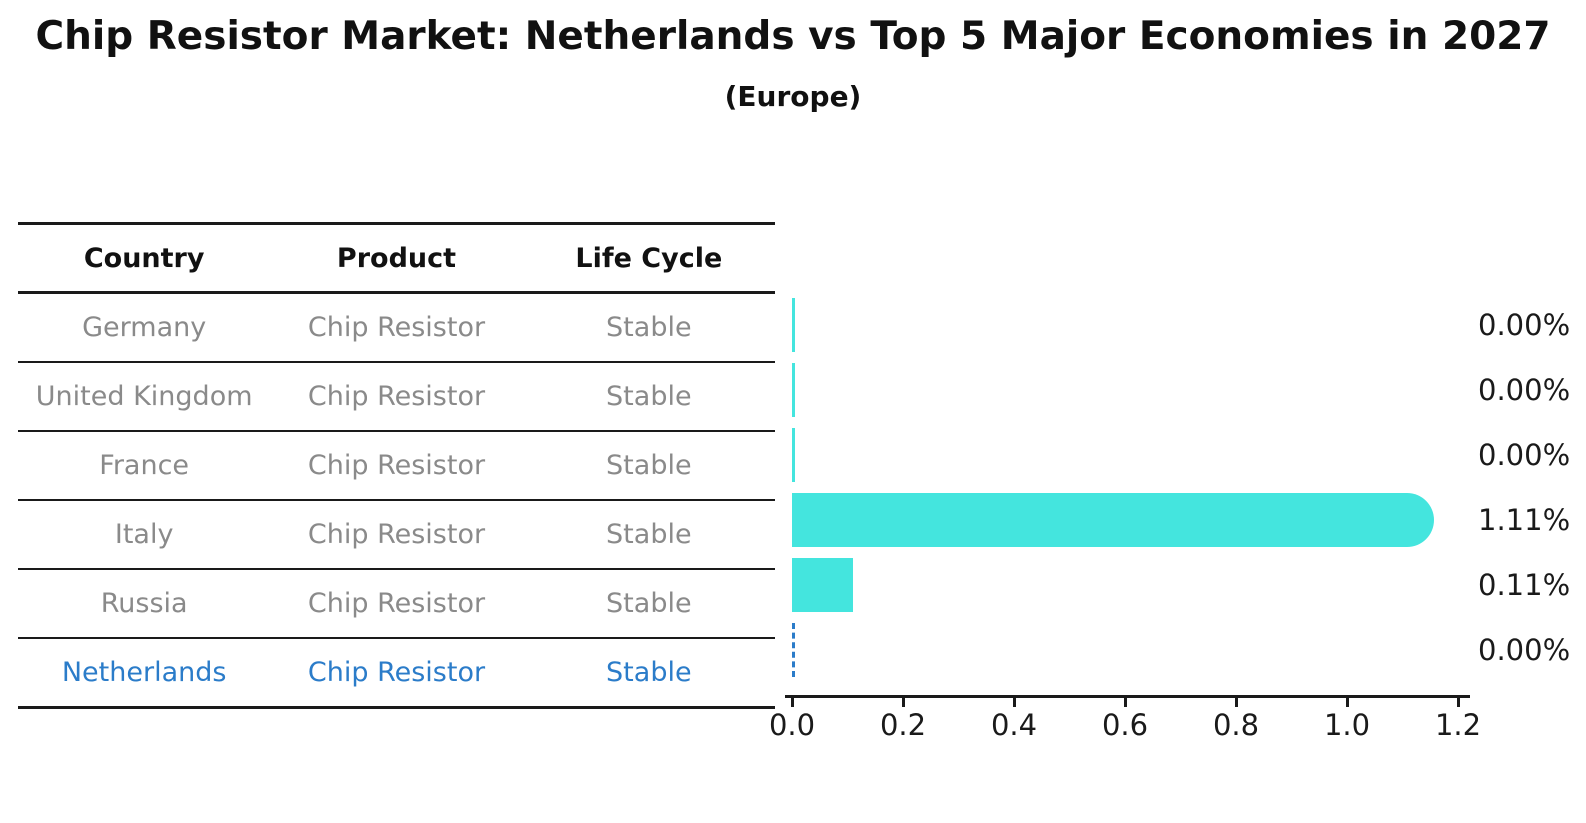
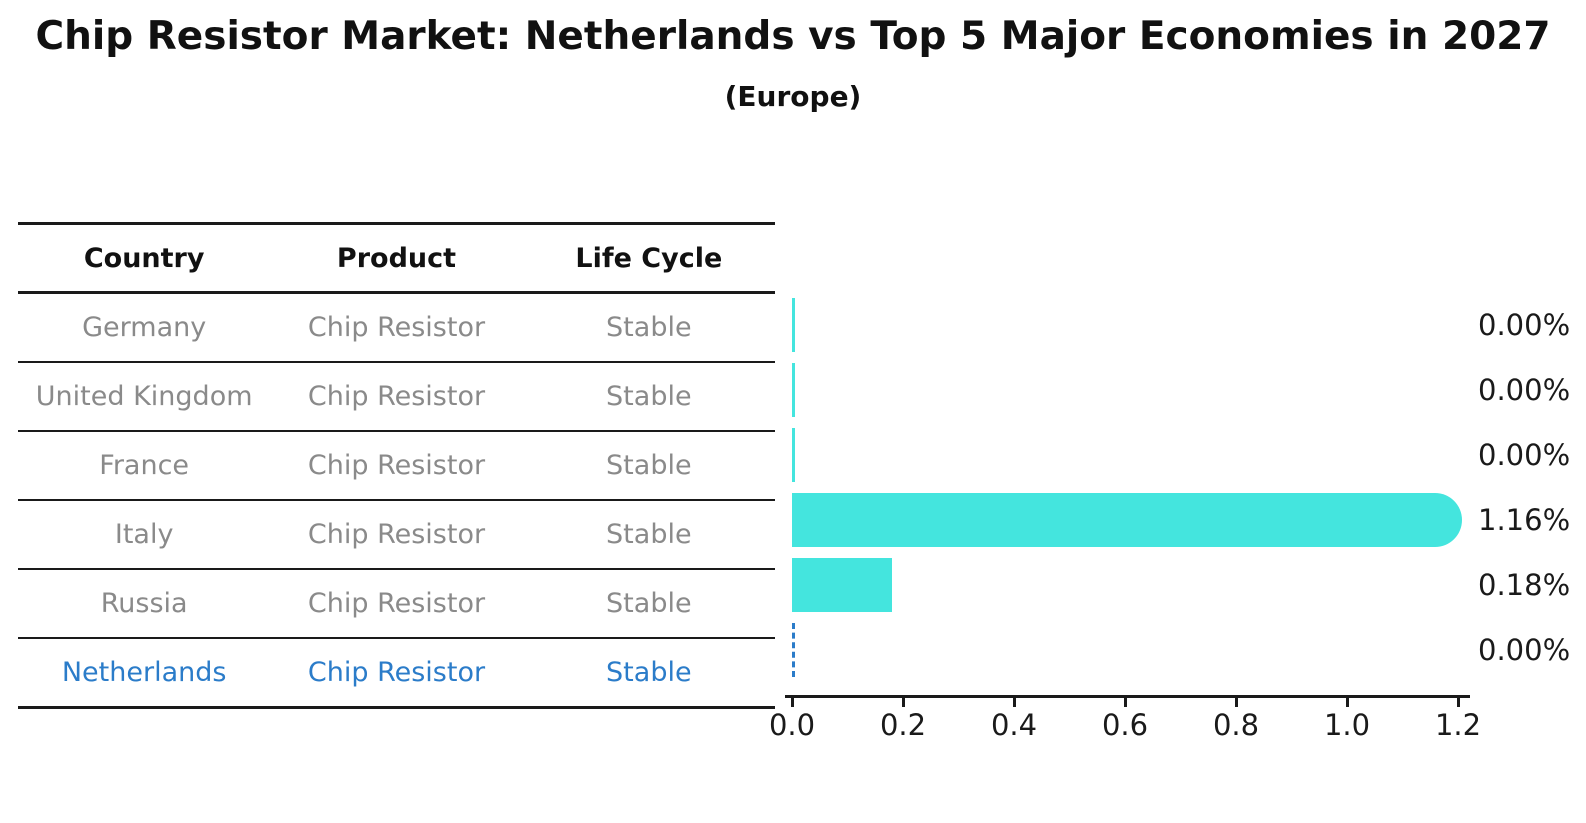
Italy: 1.11% -> 1.16%
Russia: 0.11% -> 0.18%
